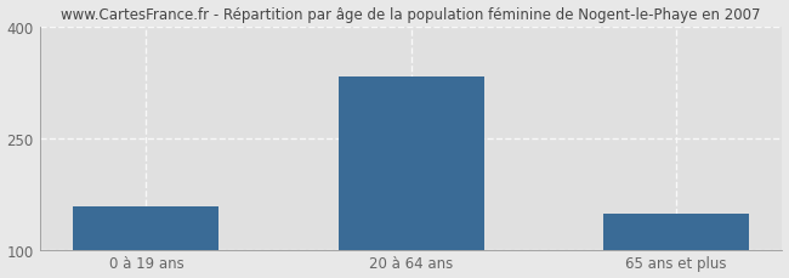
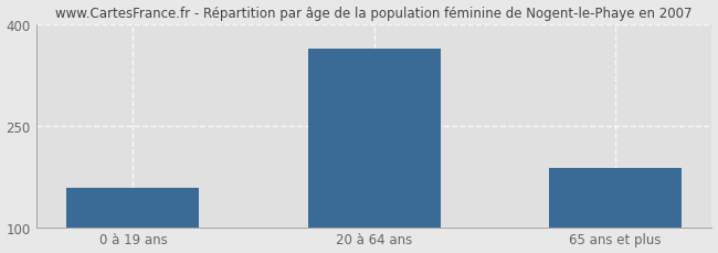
20 à 64 ans: 332 -> 364
65 ans et plus: 148 -> 188
